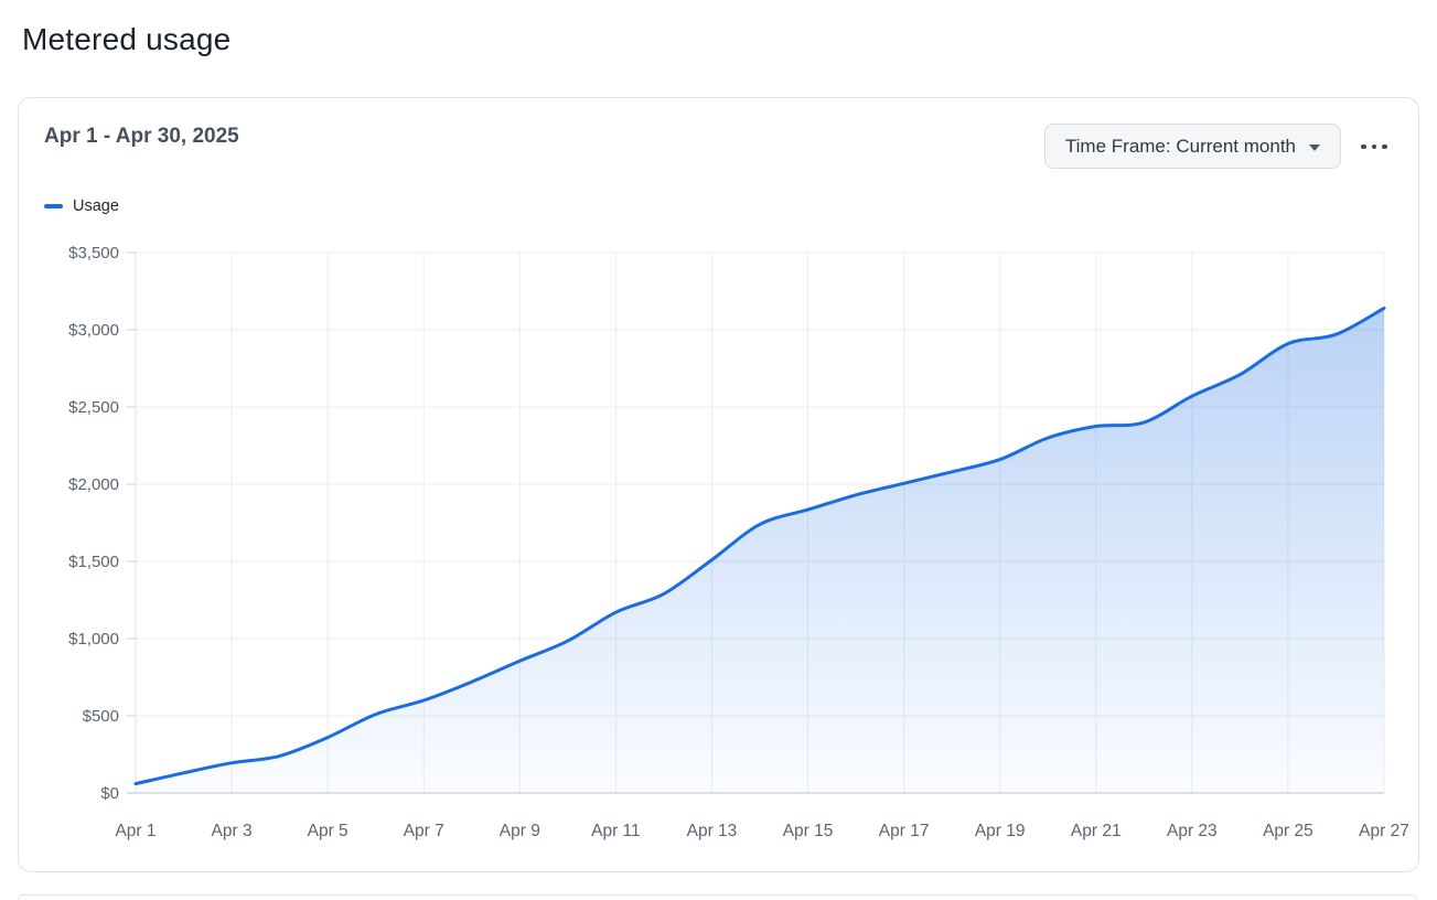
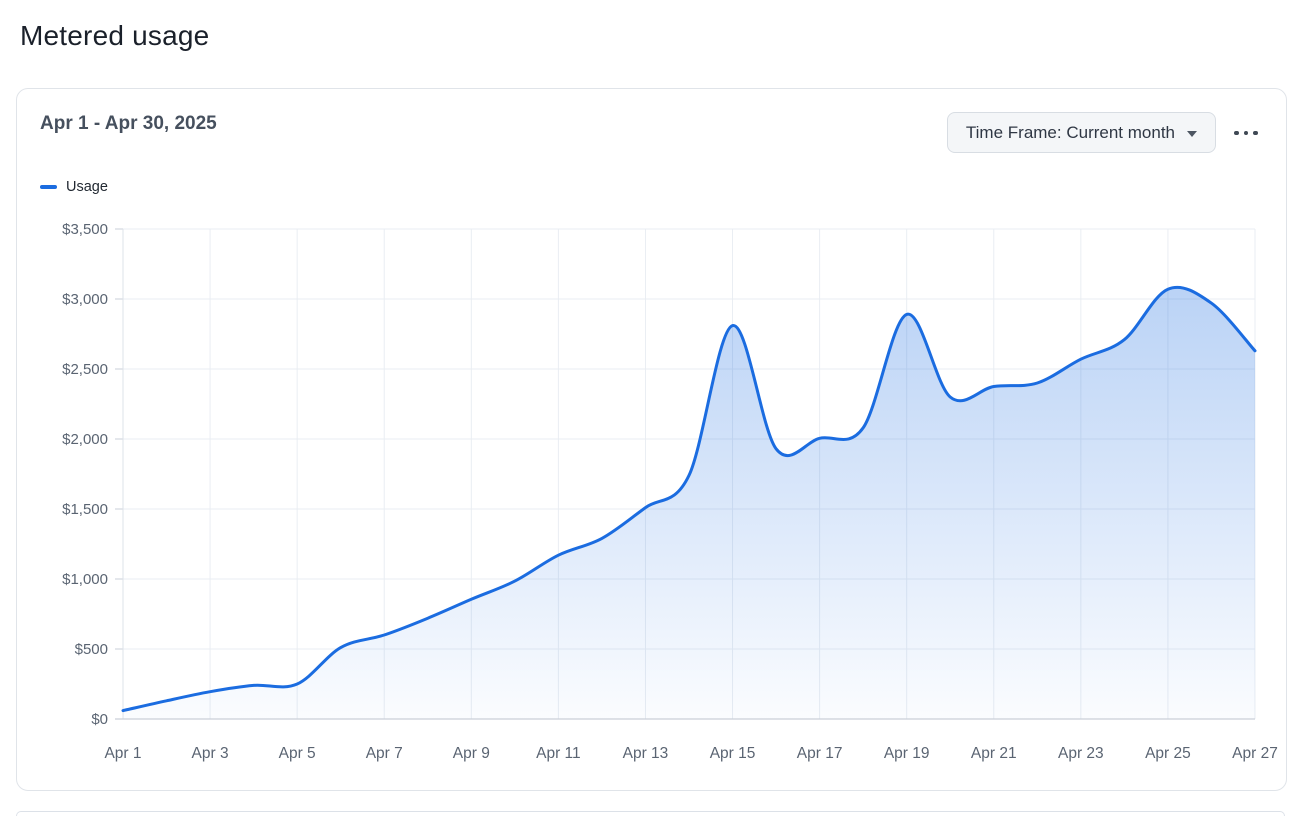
Apr 5: $360 -> $250
Apr 15: $1840 -> $2810
Apr 19: $2160 -> $2890
Apr 25: $2910 -> $3070
Apr 27: $3140 -> $2630
